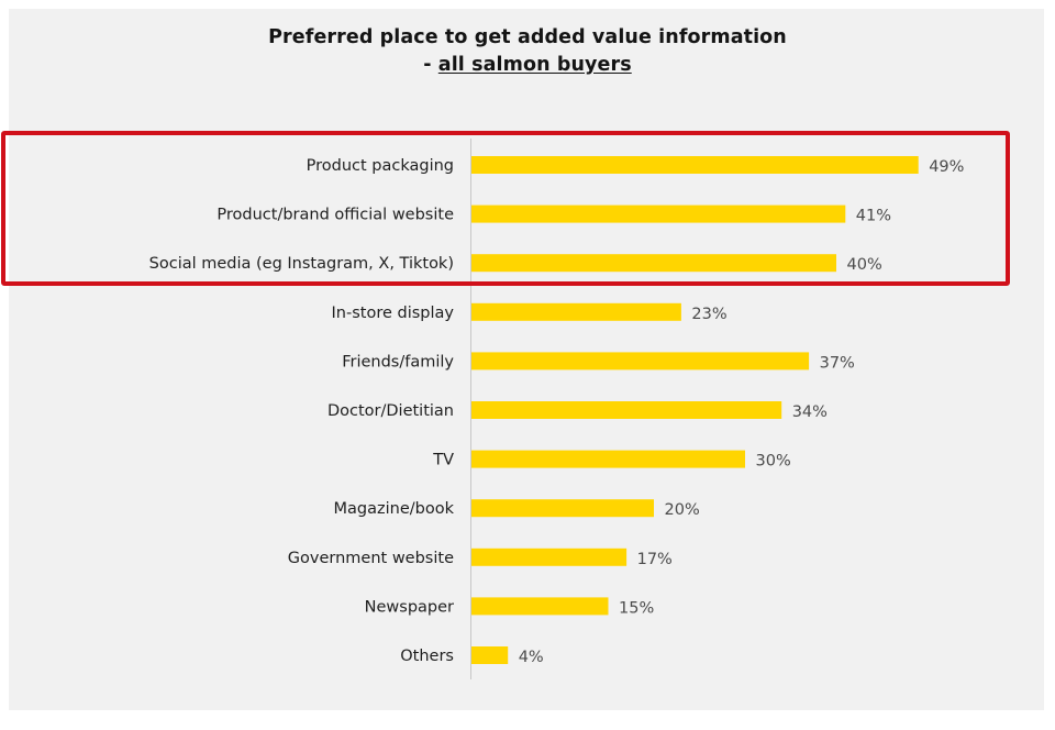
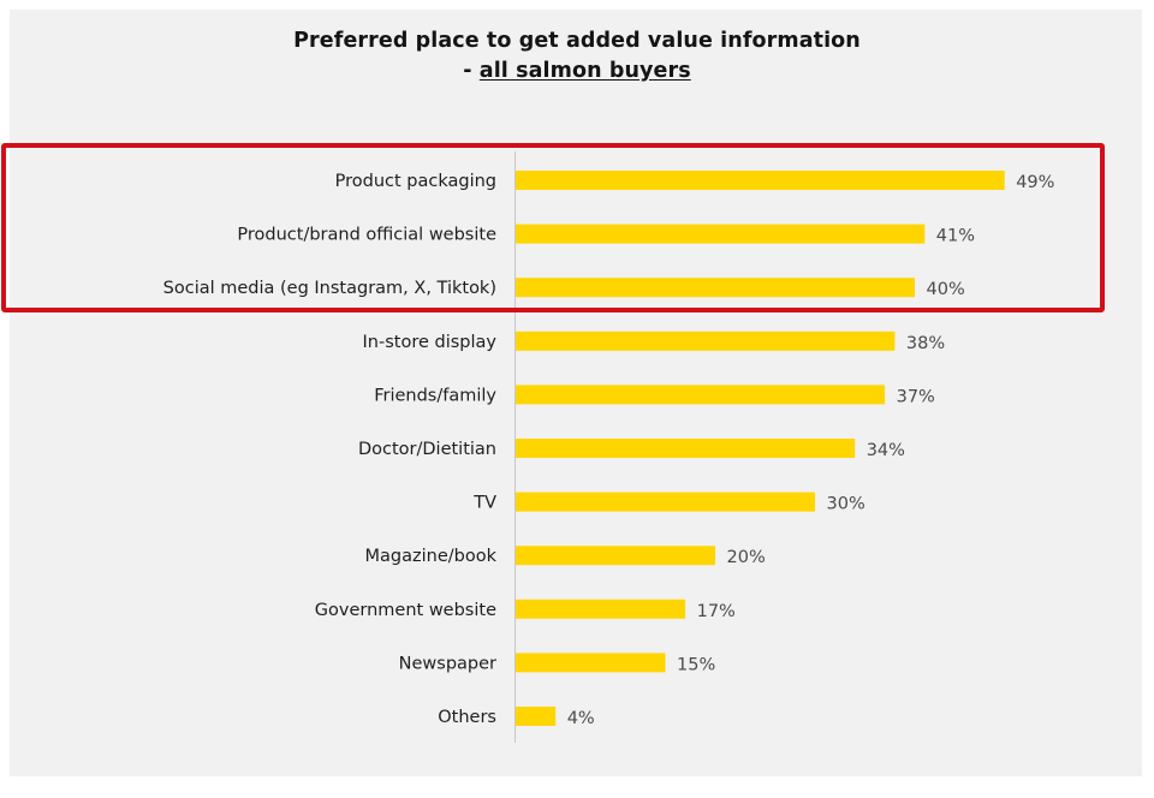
In-store display: 23% -> 38%
